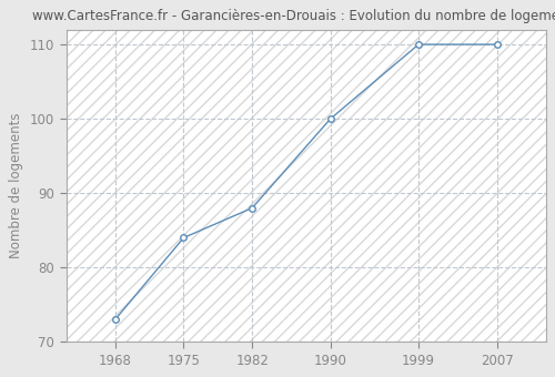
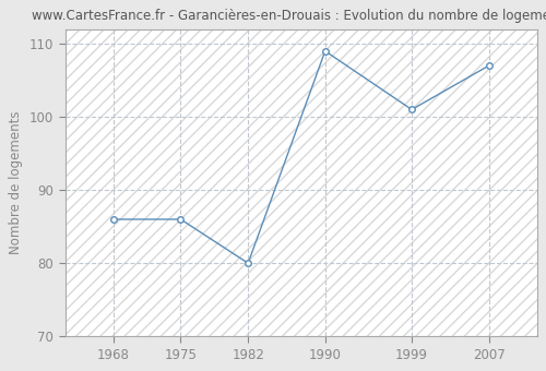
1968: 73 -> 86
1975: 84 -> 86
1982: 88 -> 80
1990: 100 -> 109
1999: 110 -> 101
2007: 110 -> 107
